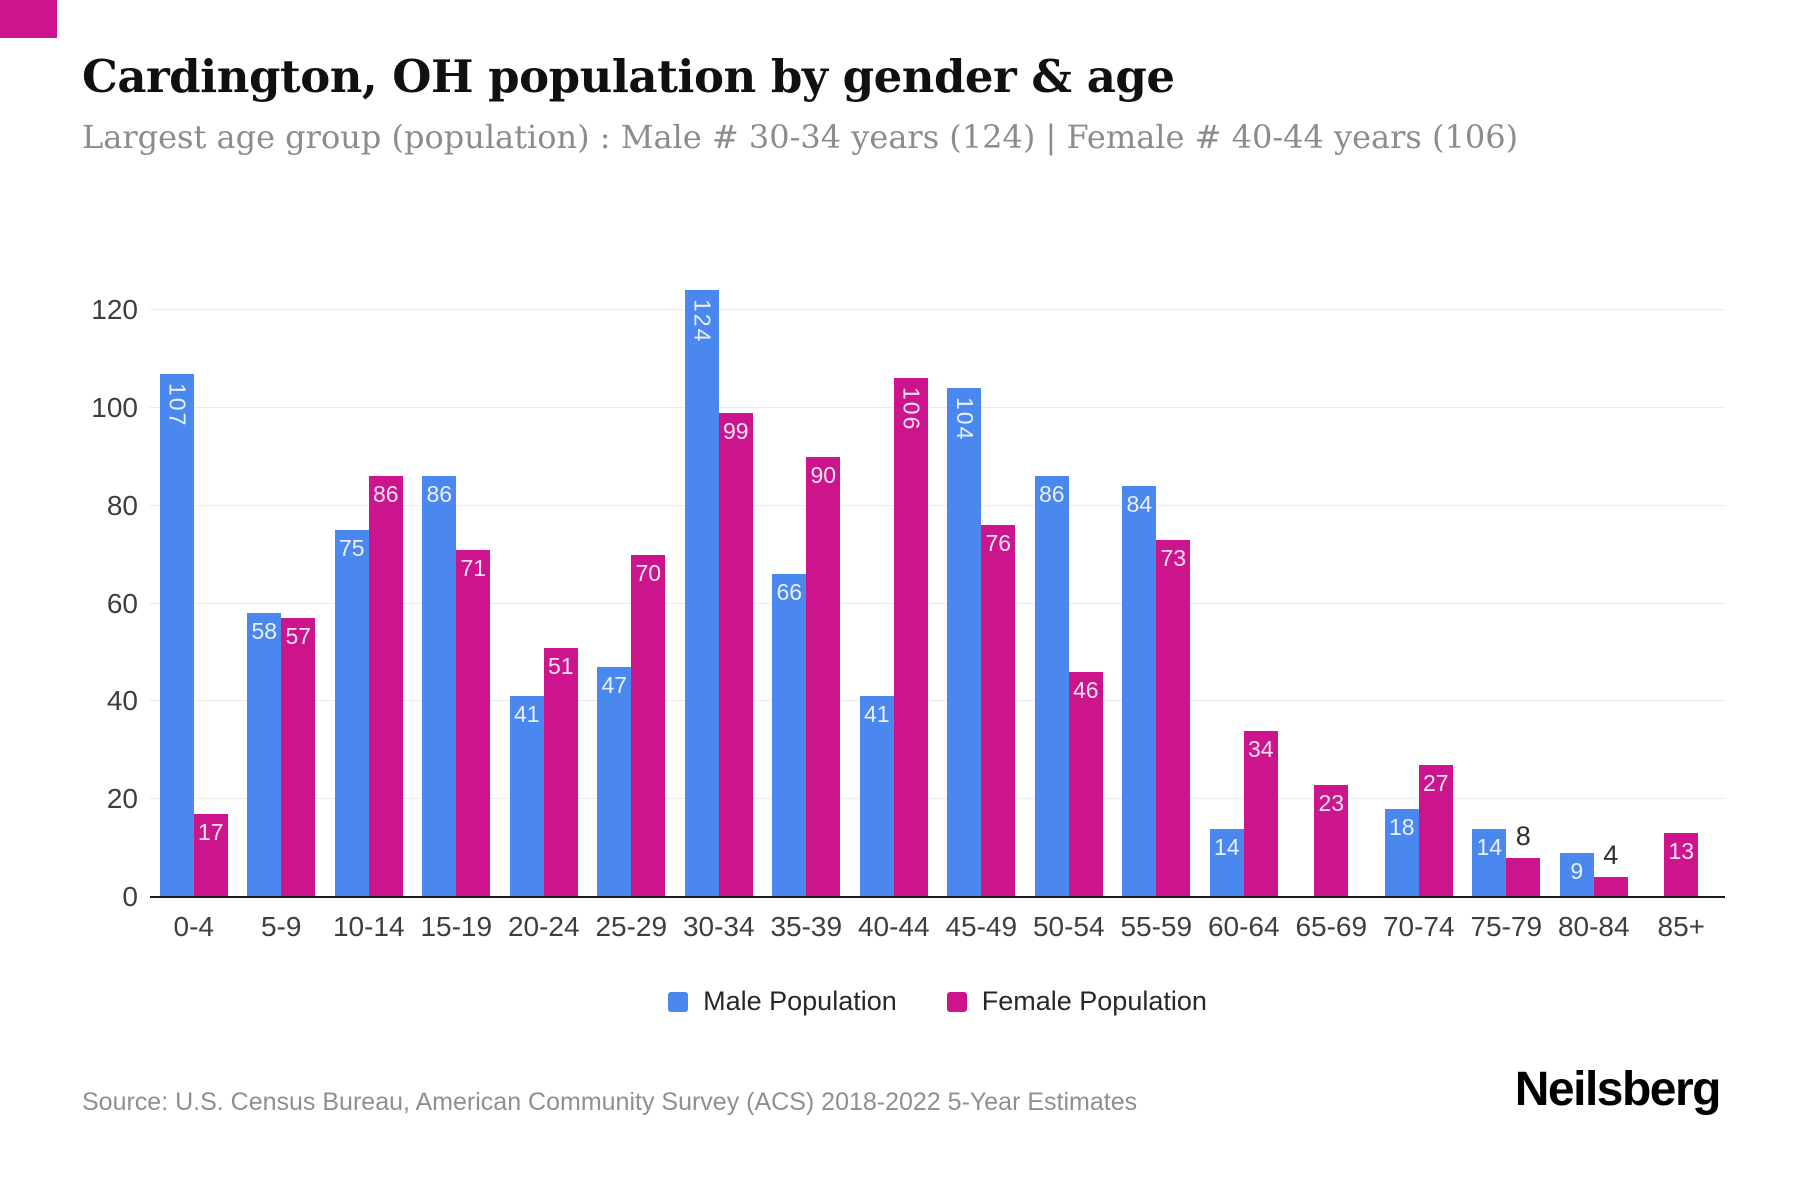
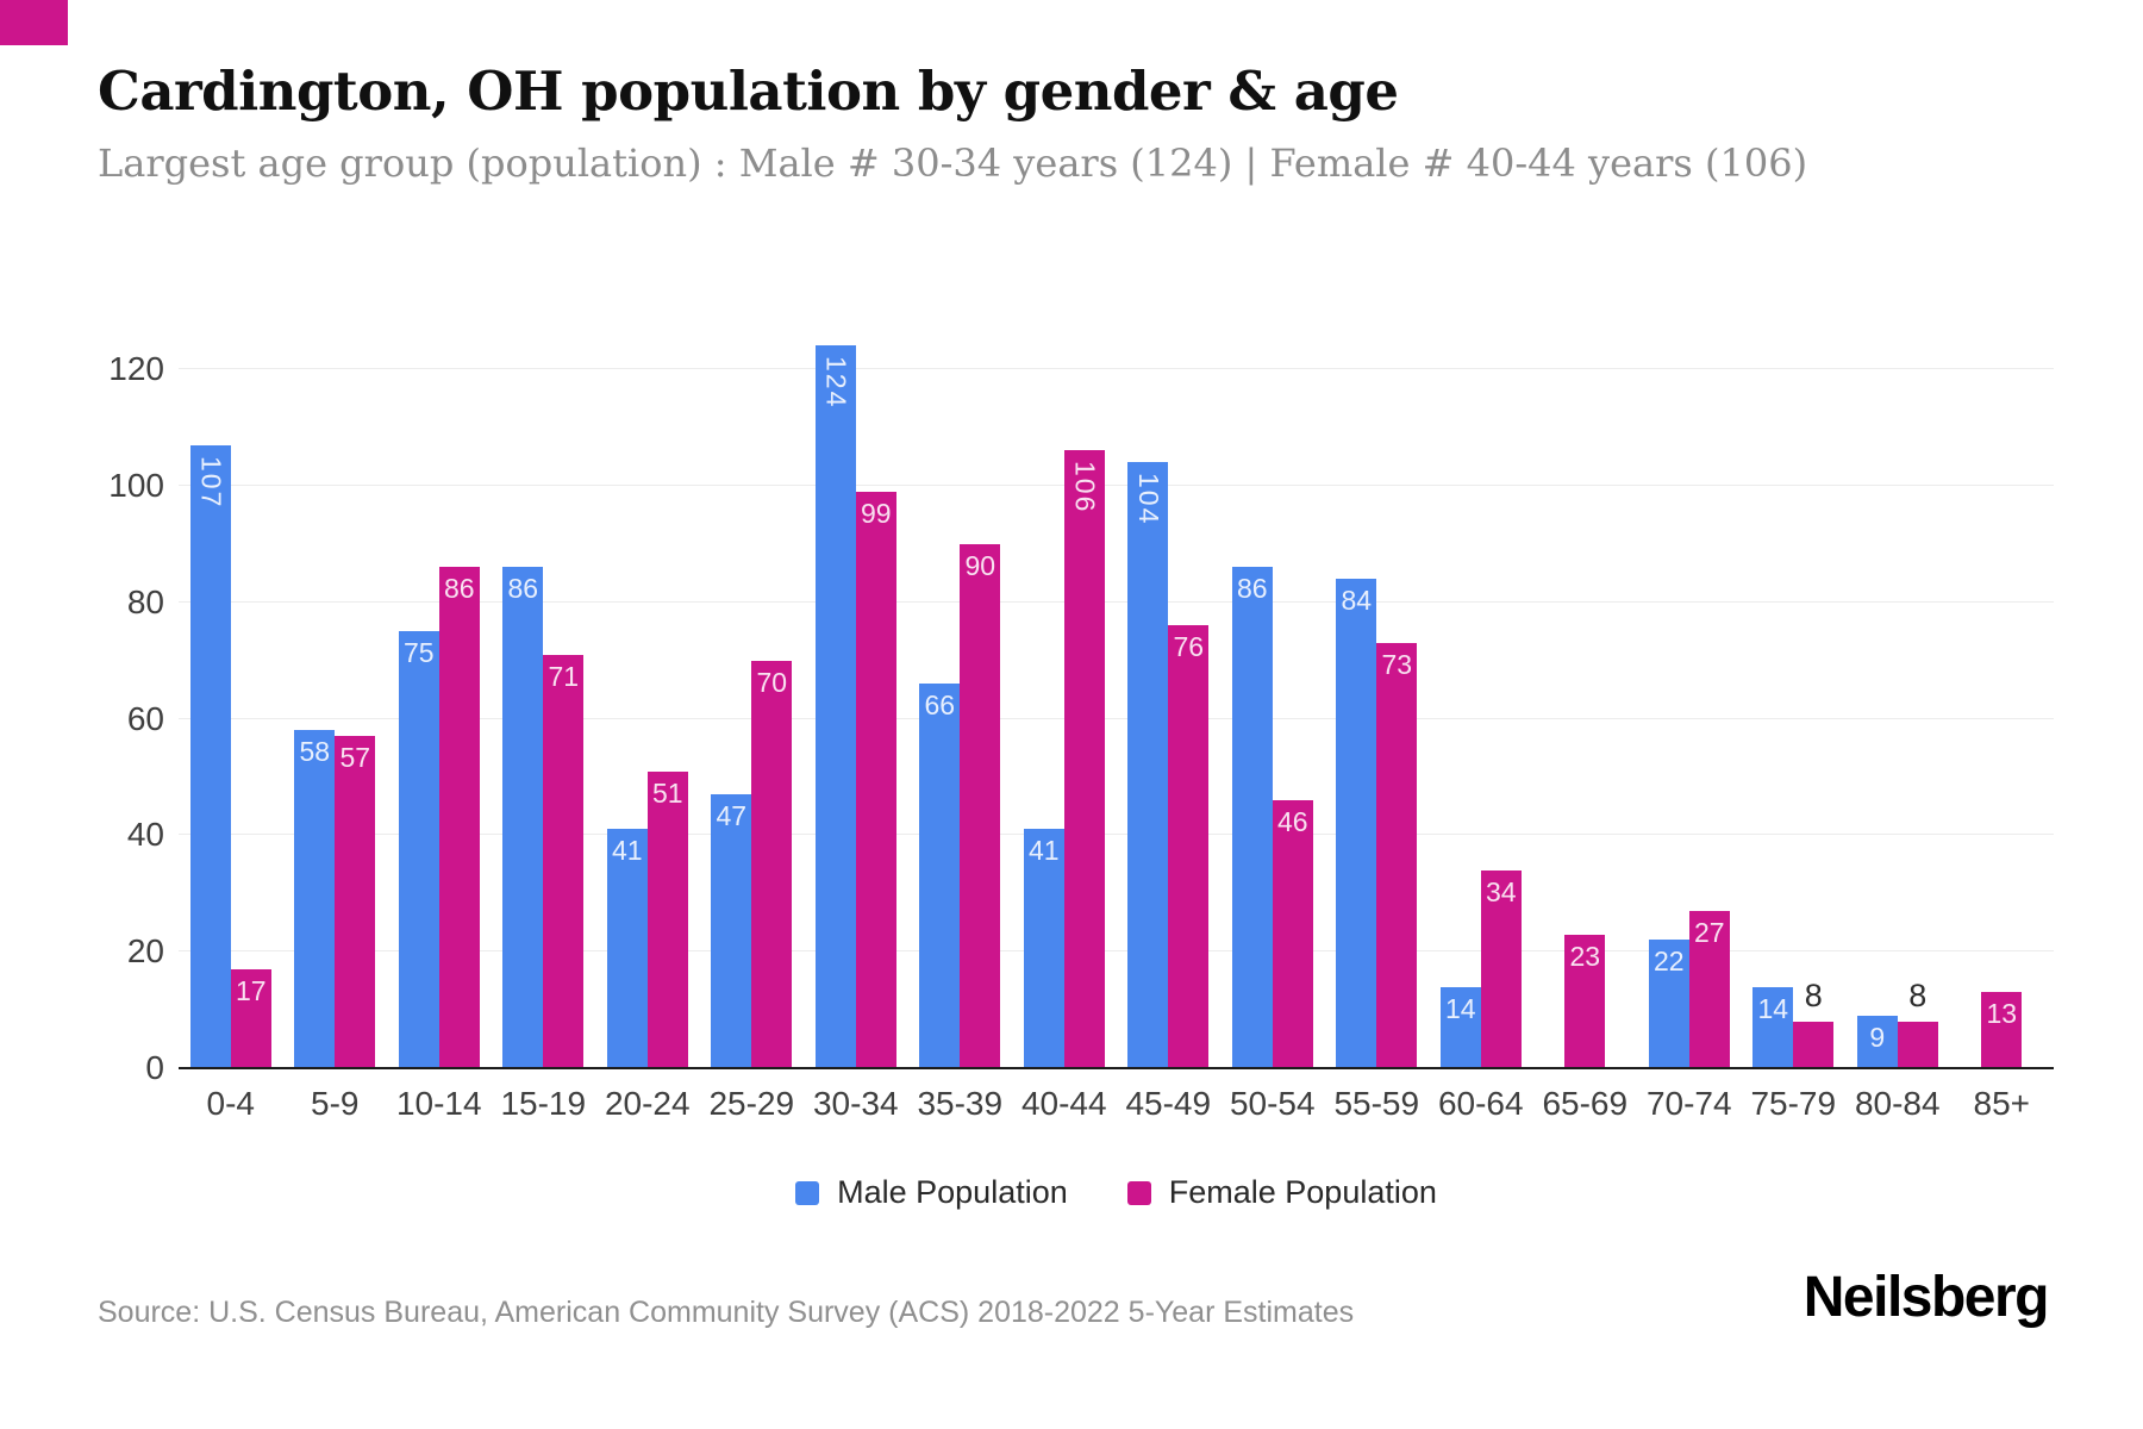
Male Population/70-74: 18 -> 22
Female Population/80-84: 4 -> 8
